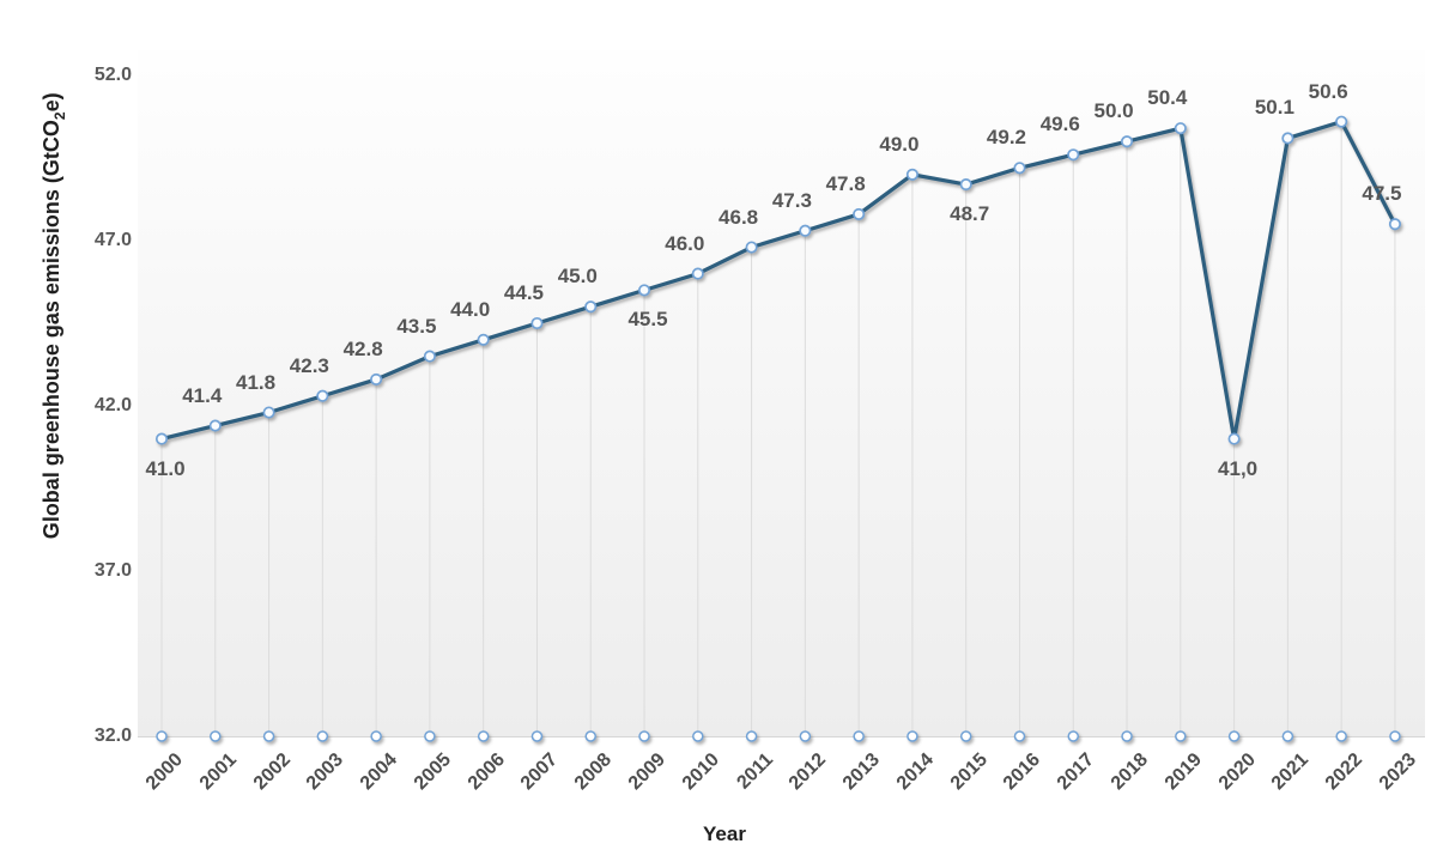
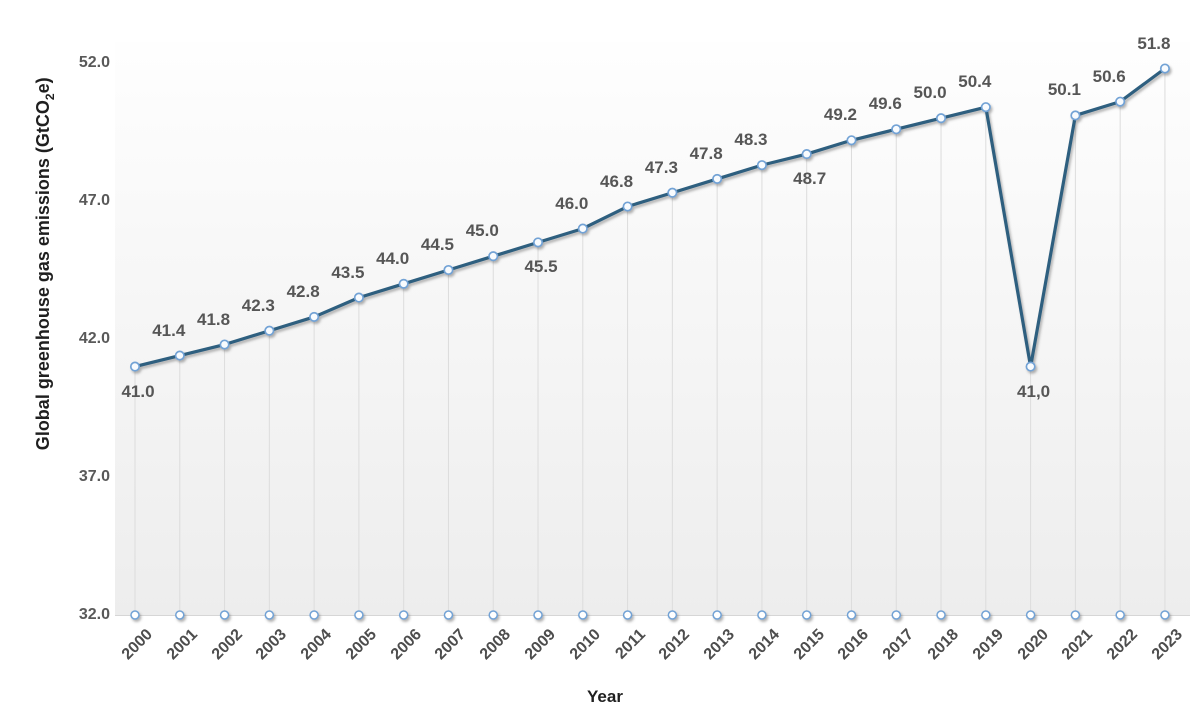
2014: 49.0 -> 48.3
2023: 47.5 -> 51.8
